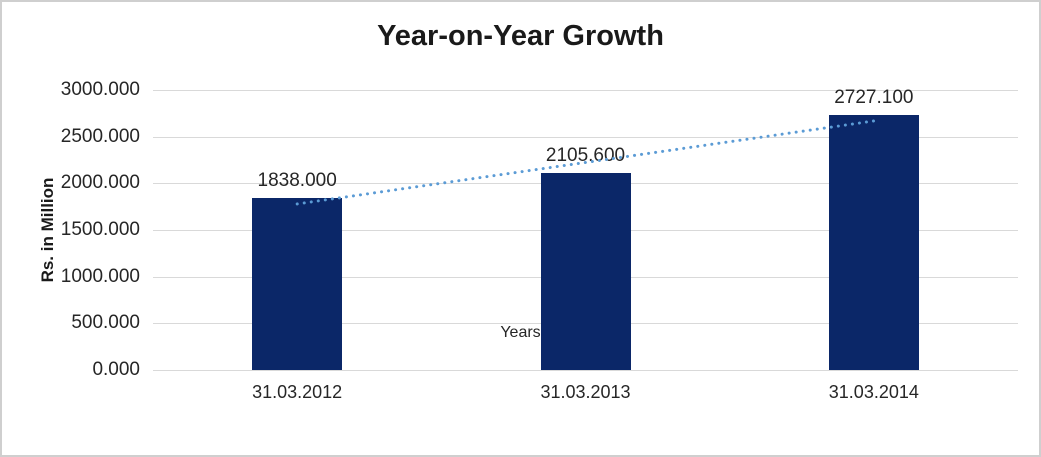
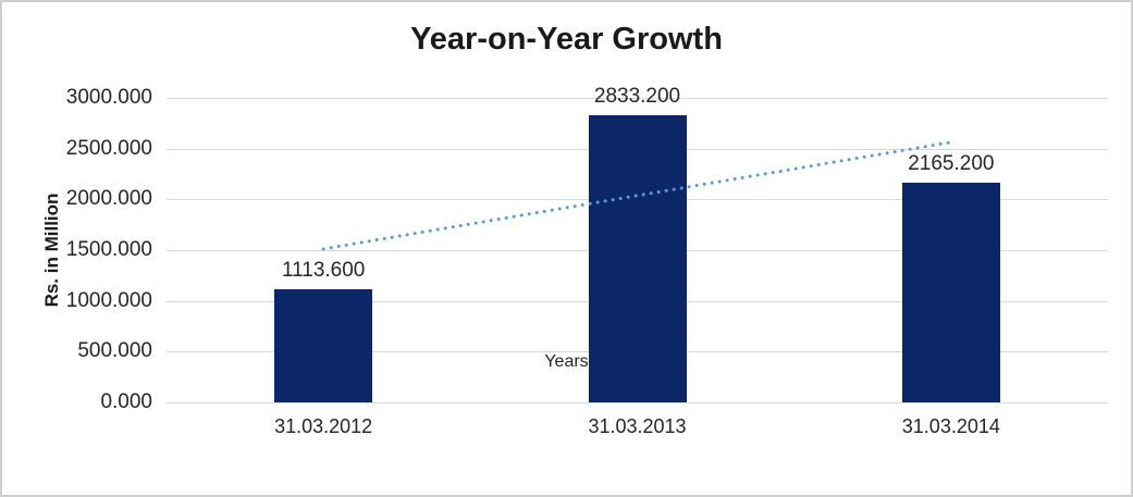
31.03.2012: 1838.000 -> 1113.600
31.03.2013: 2105.600 -> 2833.200
31.03.2014: 2727.100 -> 2165.200
